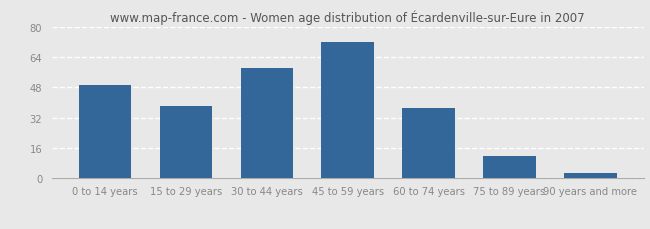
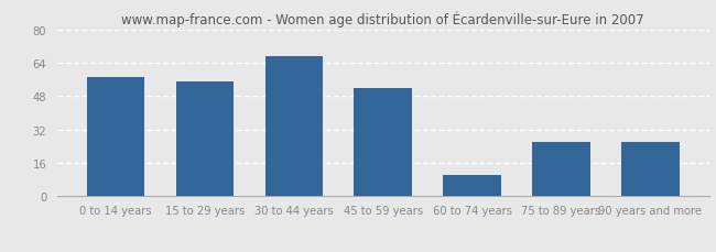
0 to 14 years: 49 -> 57
15 to 29 years: 38 -> 55
30 to 44 years: 58 -> 67
45 to 59 years: 72 -> 52
60 to 74 years: 37 -> 10
75 to 89 years: 12 -> 26
90 years and more: 3 -> 26
